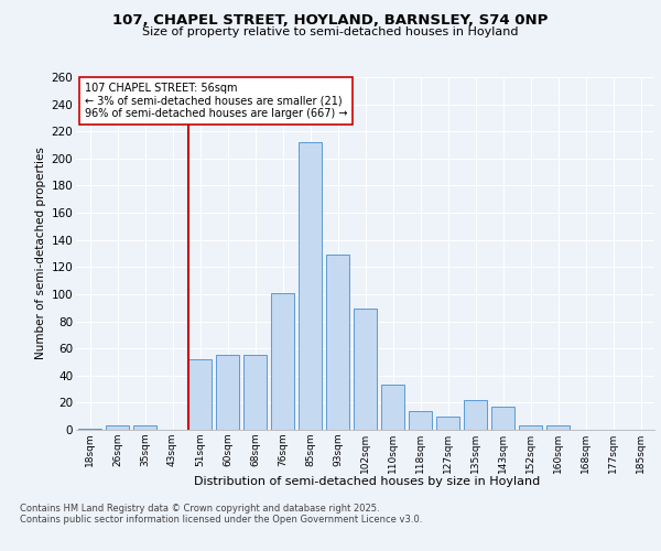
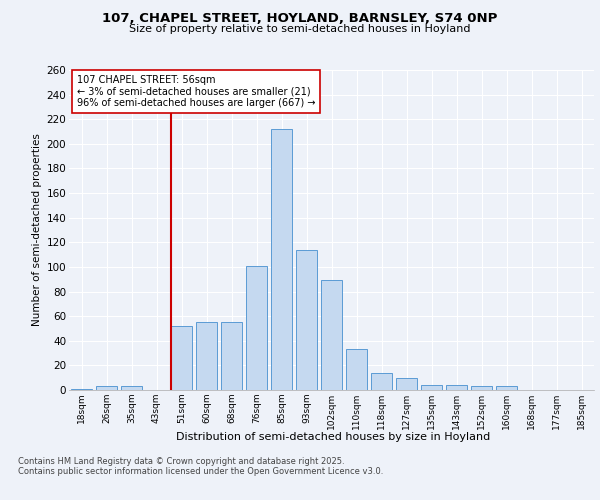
93sqm: 129 -> 114
135sqm: 22 -> 4
143sqm: 17 -> 4
